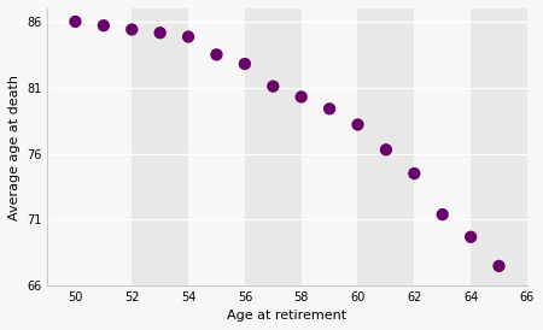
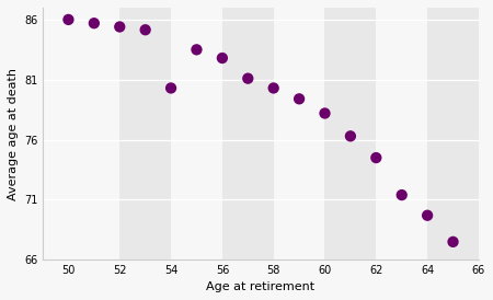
54: 84.8 -> 80.3
